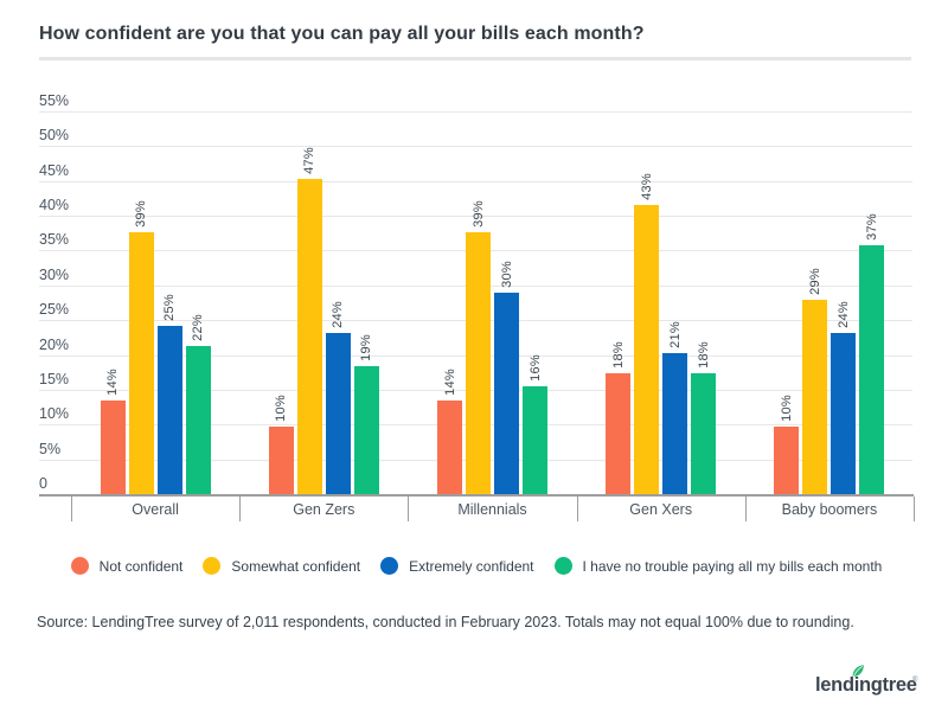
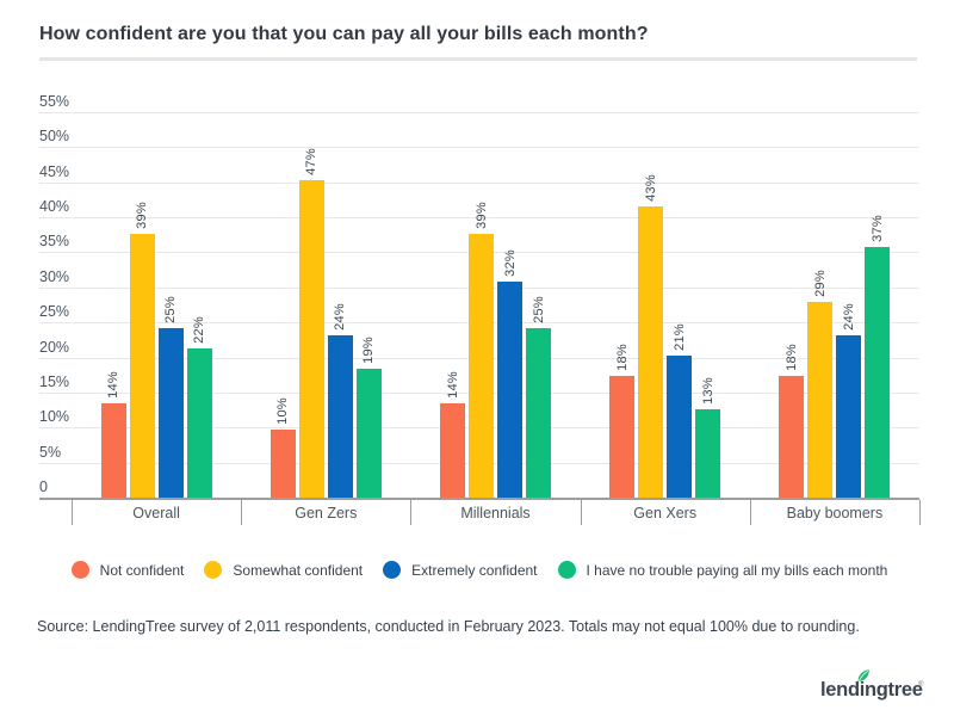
Extremely confident/Millennials: 30% -> 32%
I have no trouble paying all my bills each month/Millennials: 16% -> 25%
I have no trouble paying all my bills each month/Gen Xers: 18% -> 13%
Not confident/Baby boomers: 10% -> 18%
